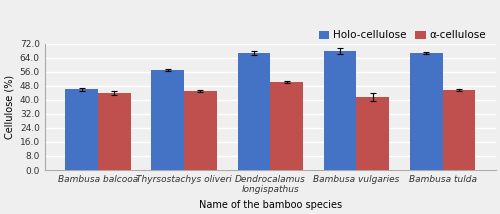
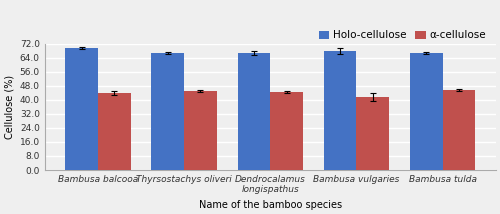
Holo-cellulose/Bambusa balcooa: 46 -> 70
Holo-cellulose/Thyrsostachys oliveri: 57 -> 66
α-cellulose/Dendrocalamus longispathus: 50 -> 44
